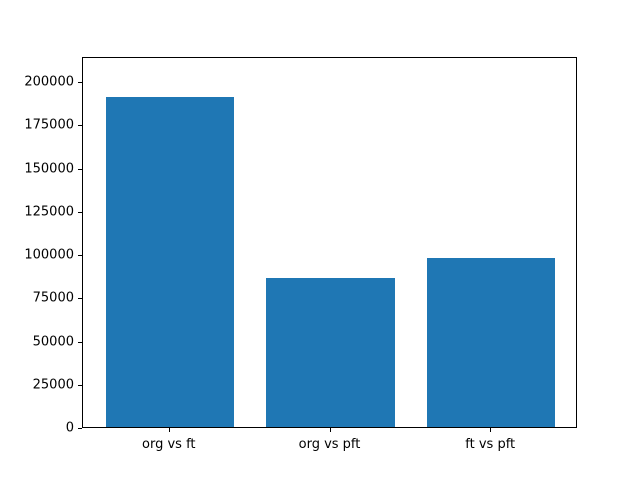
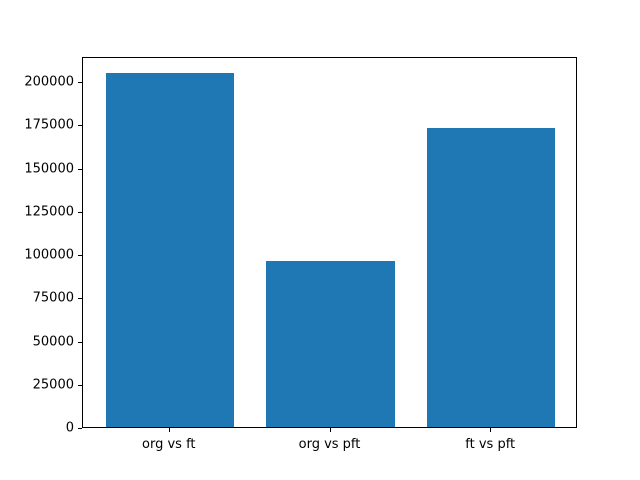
org vs ft: 191000 -> 205000
org vs pft: 86000 -> 96000
ft vs pft: 98000 -> 173000
